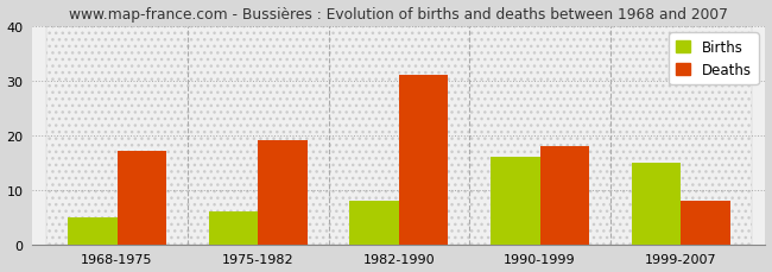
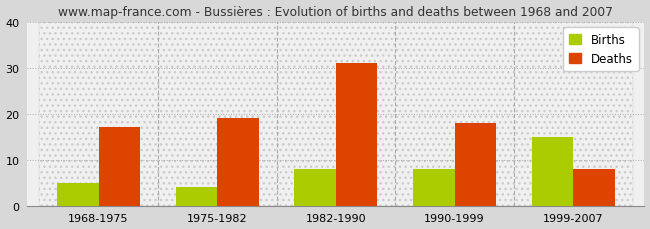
Births/1975-1982: 6 -> 4
Births/1990-1999: 16 -> 8
